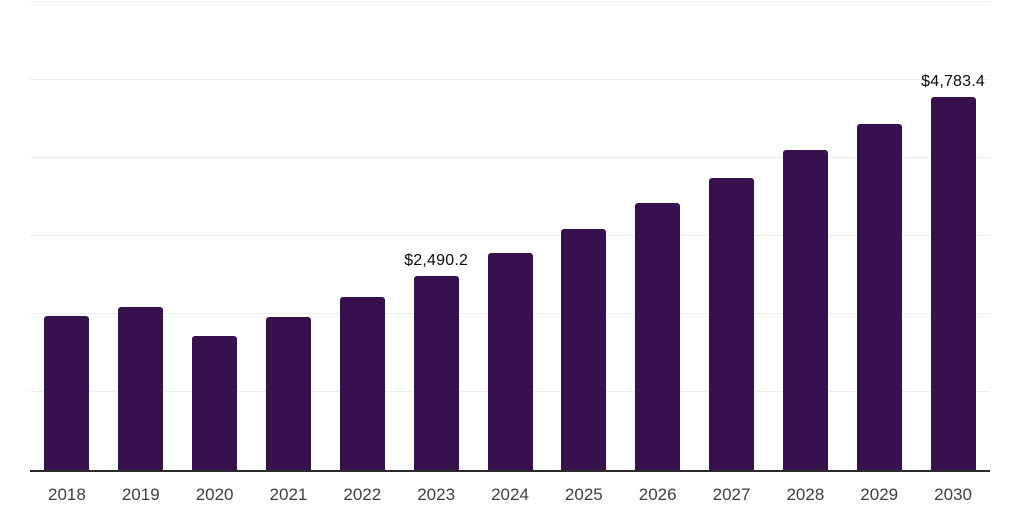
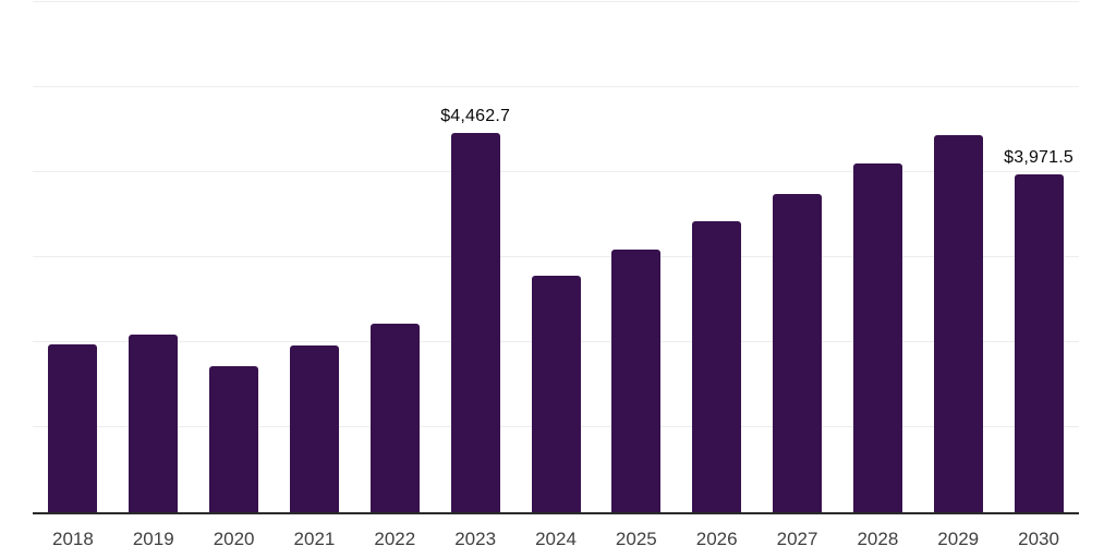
2023: $2,490.2 -> $4,462.7
2030: $4,783.4 -> $3,971.5
